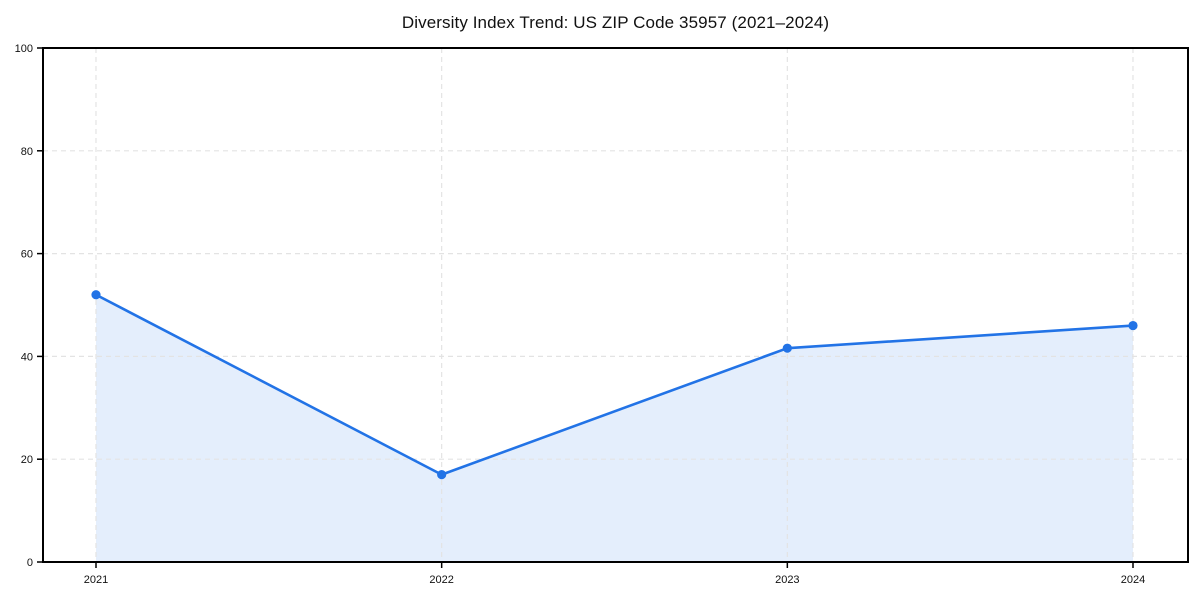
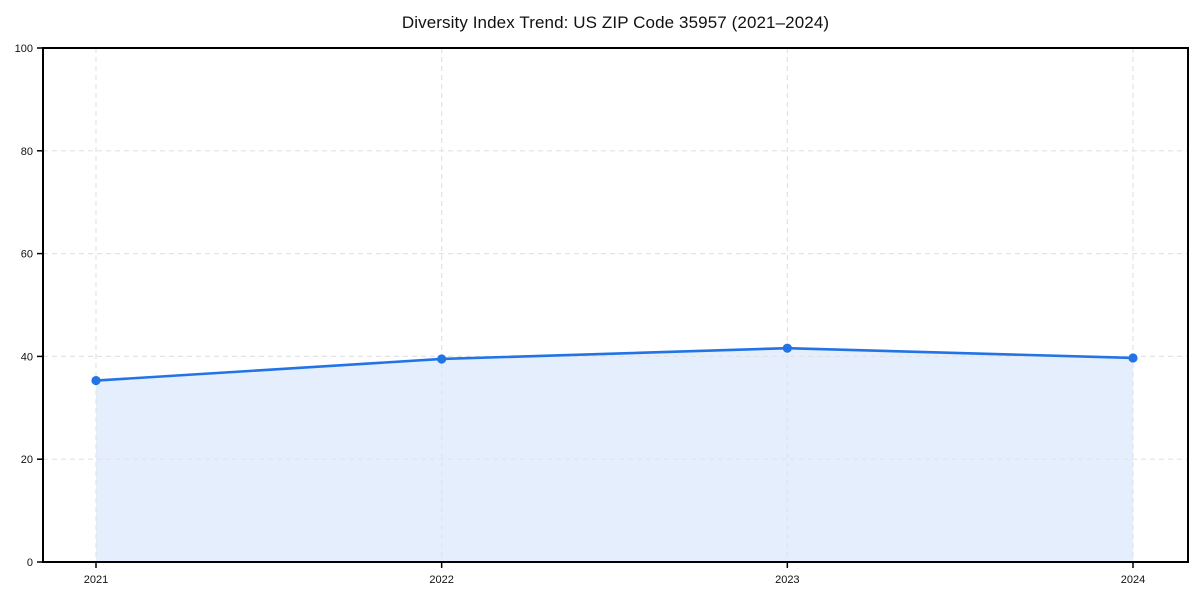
2021: 52 -> 35
2022: 17 -> 40
2024: 46 -> 40
